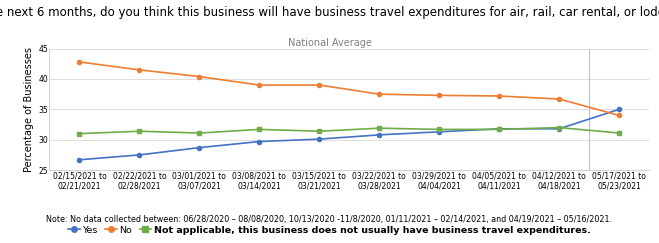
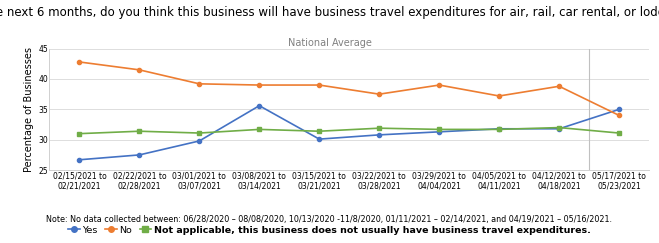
Yes/03/01/2021 to 03/07/2021: 28.7 -> 29.8
No/03/01/2021 to 03/07/2021: 40.4 -> 39.2
Yes/03/08/2021 to 03/14/2021: 29.7 -> 35.6
No/03/29/2021 to 04/04/2021: 37.3 -> 39.0
No/04/12/2021 to 04/18/2021: 36.7 -> 38.8
